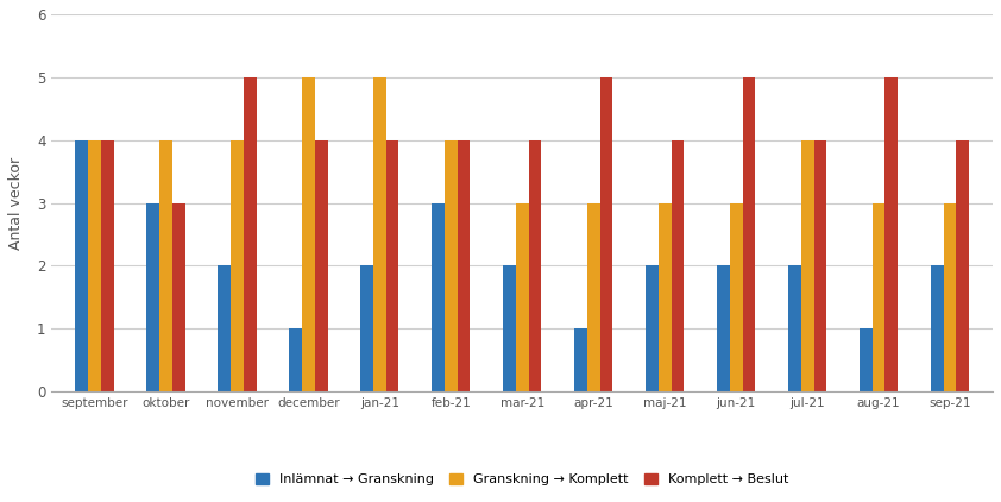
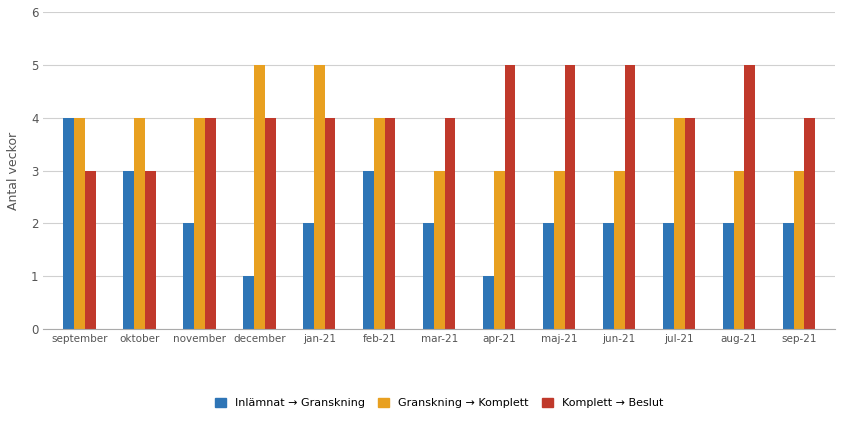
Komplett → Beslut/september: 4 -> 3
Komplett → Beslut/november: 5 -> 4
Komplett → Beslut/maj-21: 4 -> 5
Inlämnat → Granskning/aug-21: 1 -> 2
